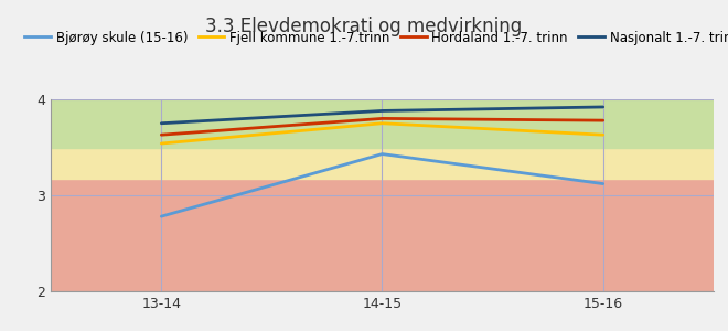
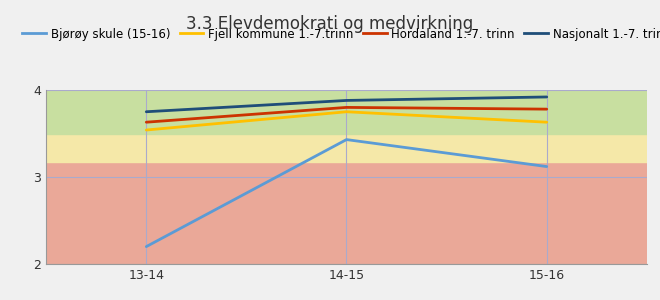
Bjørøy skule (15-16)/13-14: 2.78 -> 2.20
